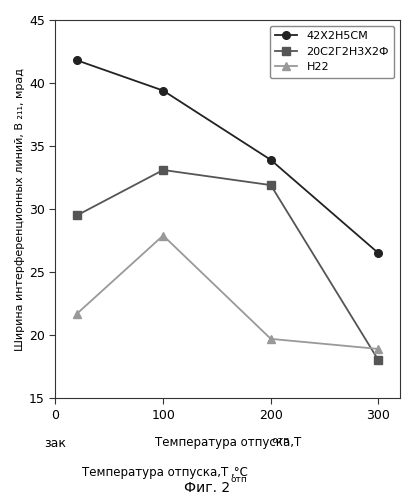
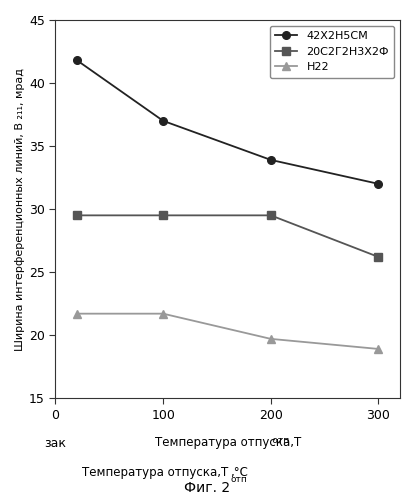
42Х2Н5СМ/100: 39.4 -> 37.0
20С2Г2Н3Х2Ф/100: 33.1 -> 29.5
Н22/100: 27.9 -> 21.7
20С2Г2Н3Х2Ф/200: 31.9 -> 29.5
42Х2Н5СМ/300: 26.5 -> 32.0
20С2Г2Н3Х2Ф/300: 18.0 -> 26.2
